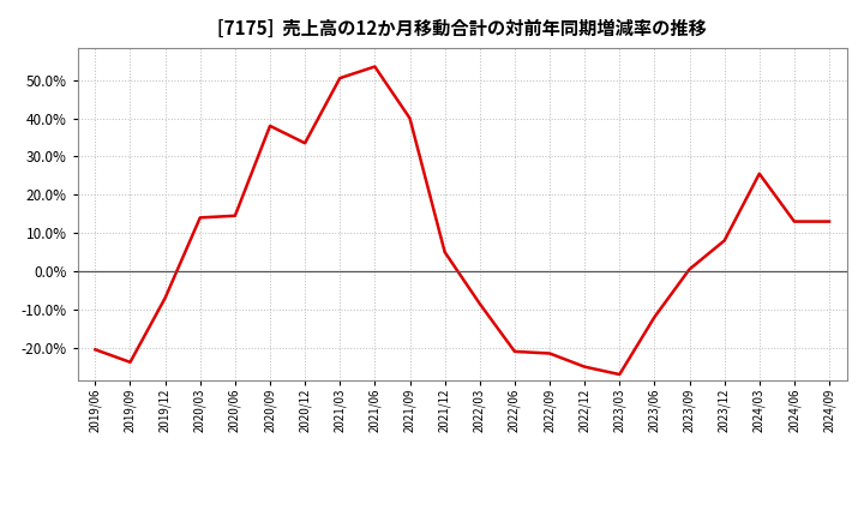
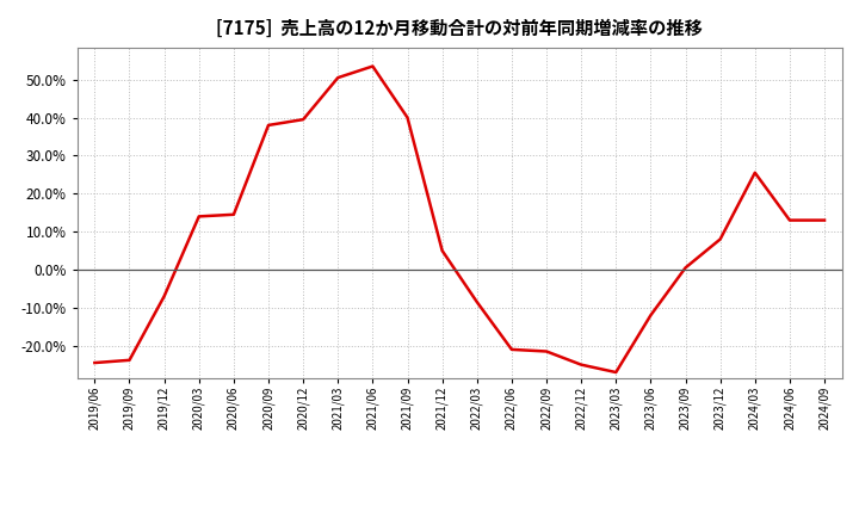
2019/06: -20.5% -> -24.5%
2020/12: 33.5% -> 39.5%
